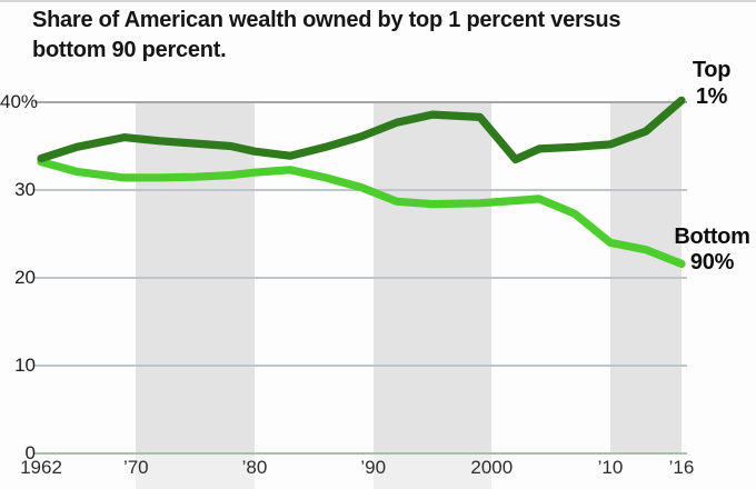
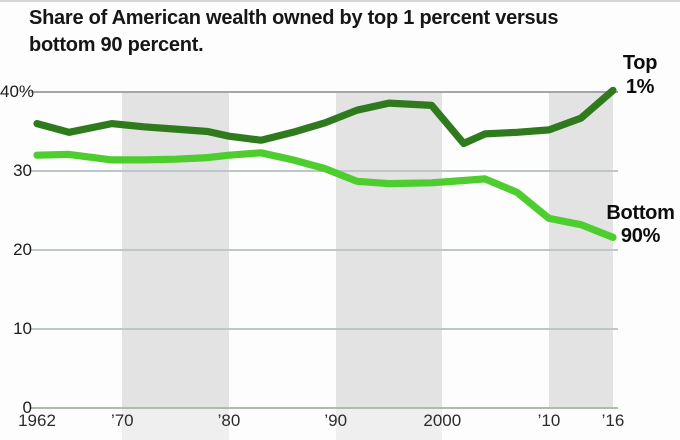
Top 1%/1962: 34 -> 36
Bottom 90%/1962: 33 -> 32
